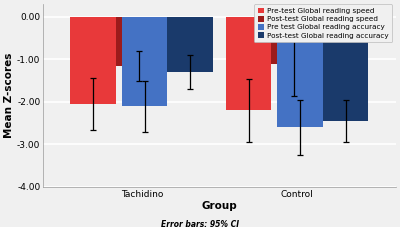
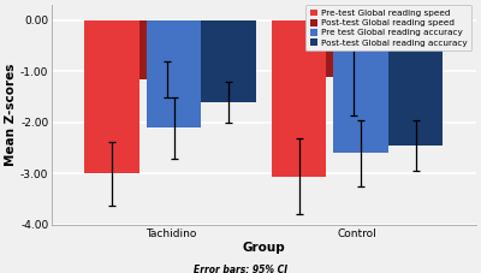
Pre-test Global reading speed/Tachidino: -2.05 -> -3.00
Post-test Global reading accuracy/Tachidino: -1.30 -> -1.60
Pre-test Global reading speed/Control: -2.20 -> -3.05
